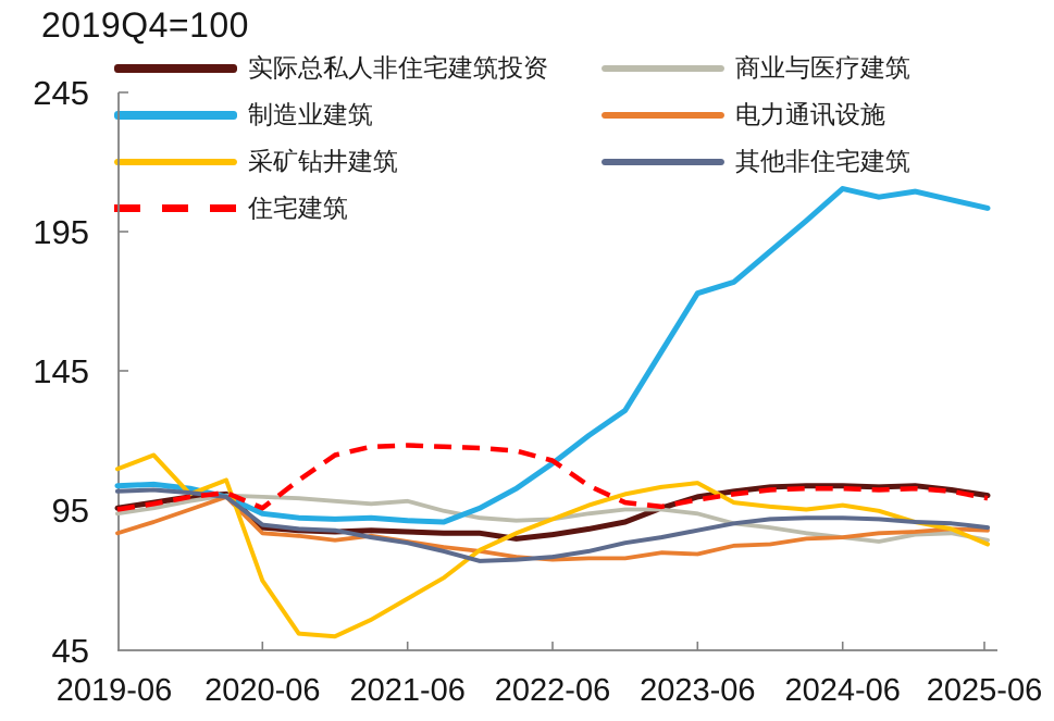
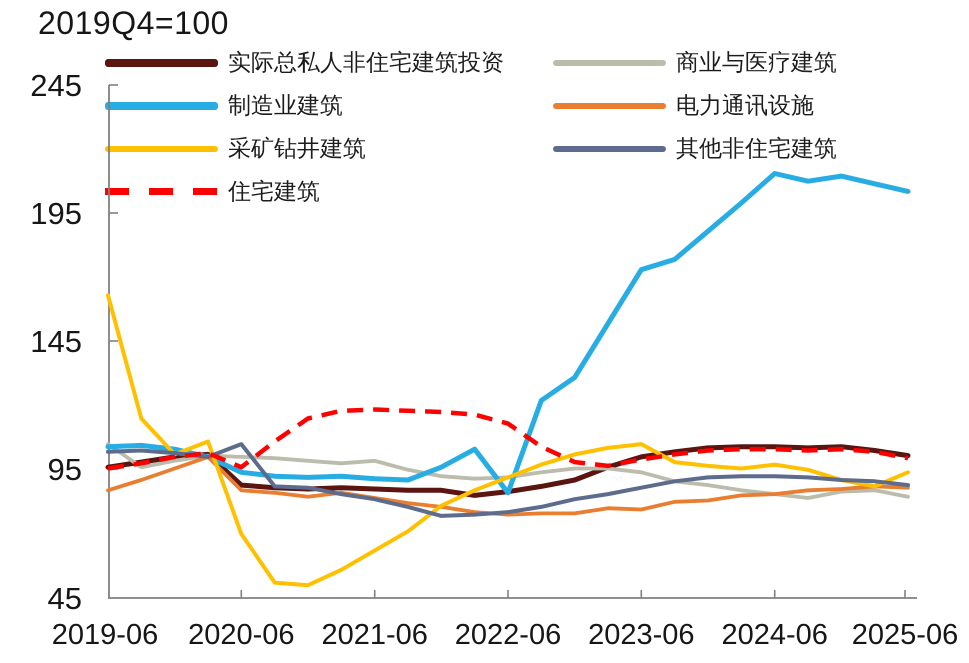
商业与医疗建筑/2019-06: 94 -> 105
采矿钻井建筑/2019-06: 110 -> 163
其他非住宅建筑/2020-06: 90 -> 105
制造业建筑/2022-06: 112 -> 86
采矿钻井建筑/2025-06: 83 -> 94
